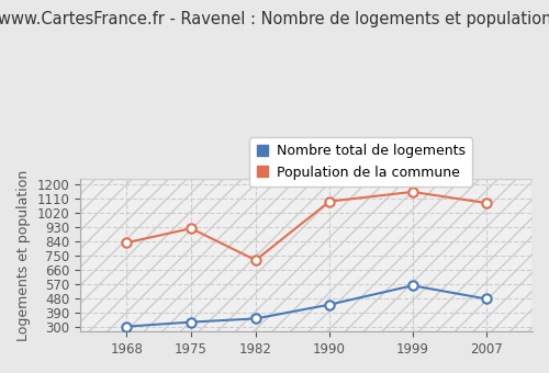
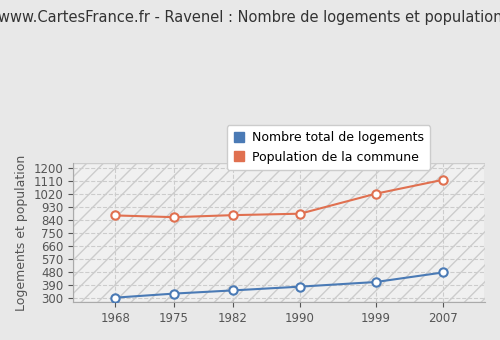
Population de la commune/1968: 830 -> 870
Population de la commune/1975: 920 -> 860
Population de la commune/1982: 720 -> 870
Nombre total de logements/1990: 440 -> 380
Population de la commune/1990: 1090 -> 880
Nombre total de logements/1999: 560 -> 410
Population de la commune/1999: 1150 -> 1020
Population de la commune/2007: 1080 -> 1120
